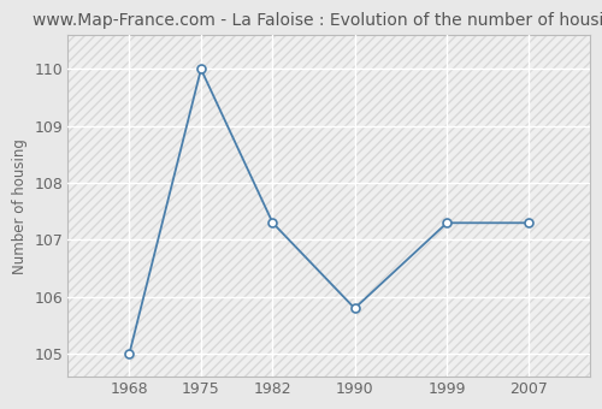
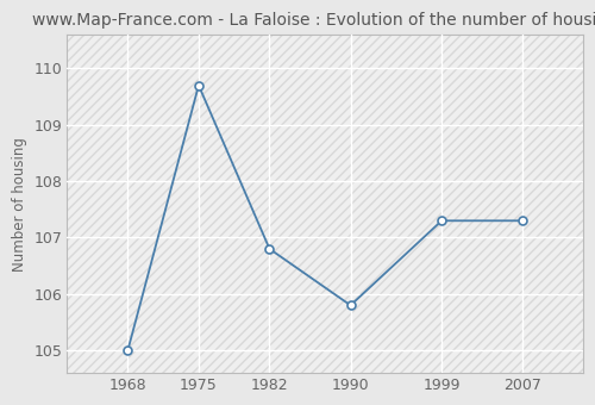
1975: 110.0 -> 109.7
1982: 107.3 -> 106.8
